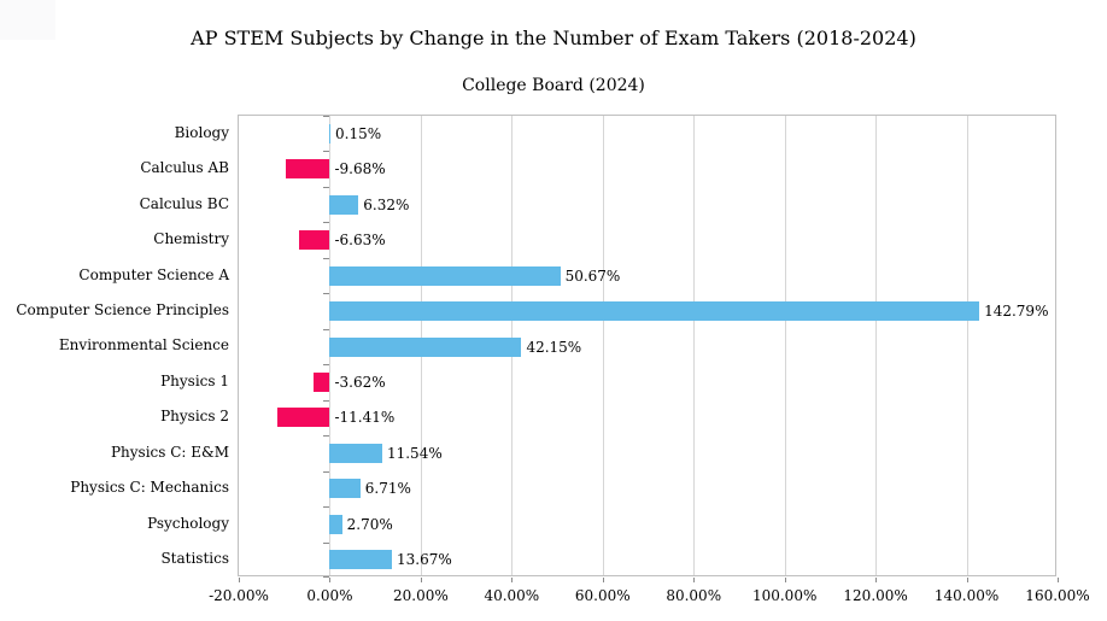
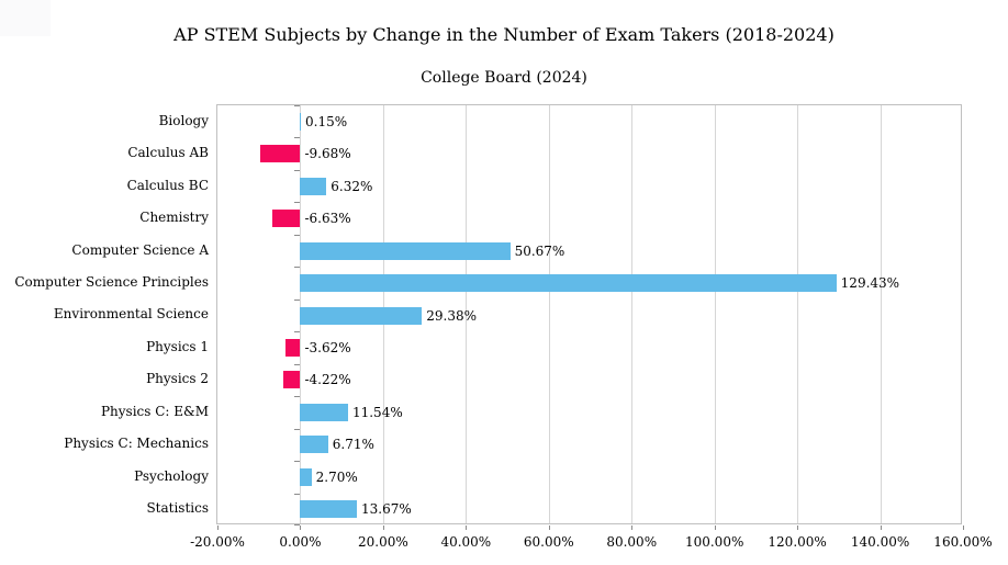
Computer Science Principles: 142.79% -> 129.43%
Environmental Science: 42.15% -> 29.38%
Physics 2: -11.41% -> -4.22%
